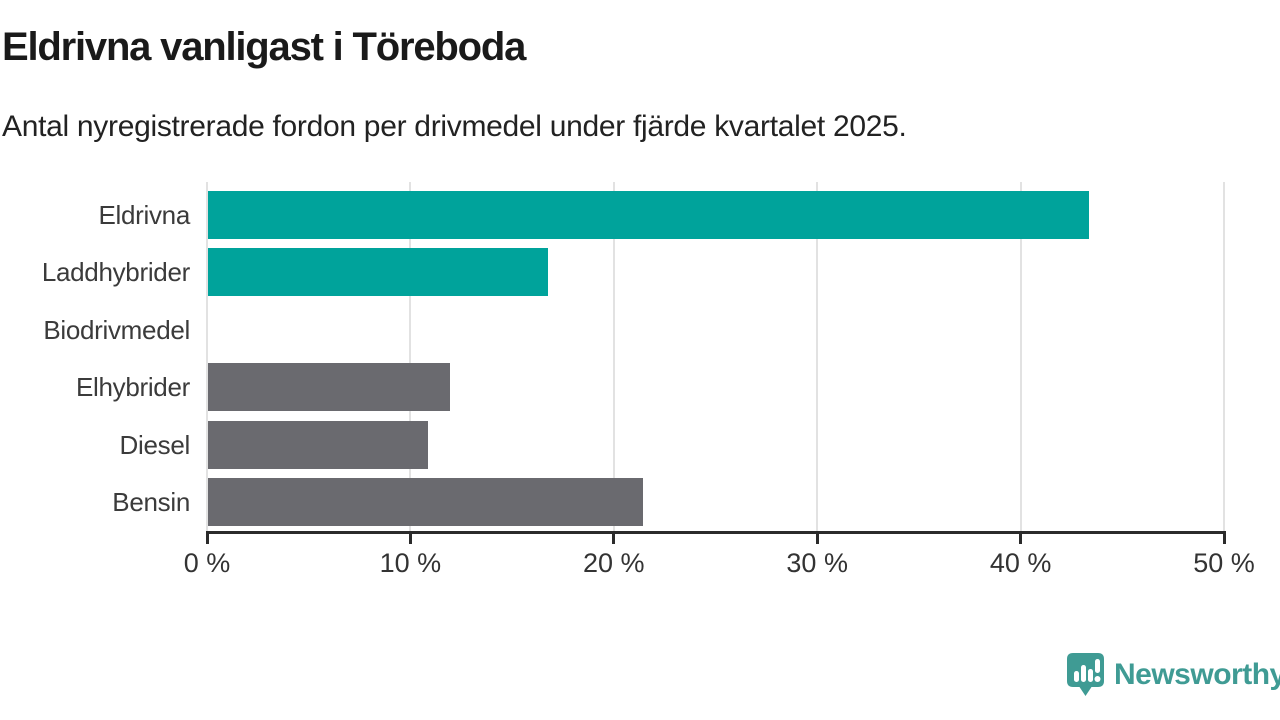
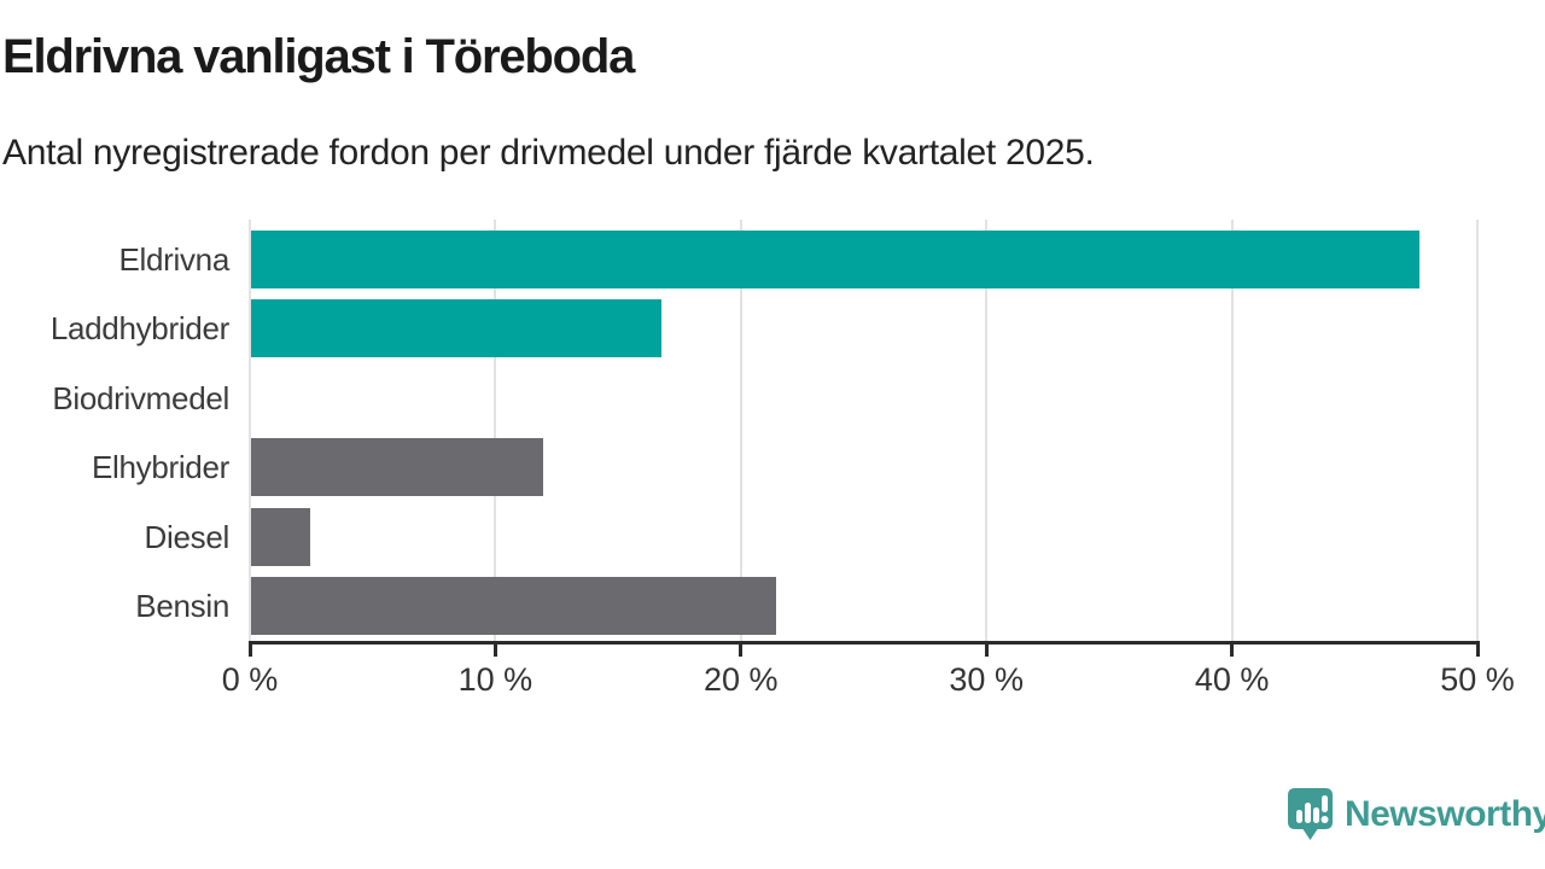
Eldrivna: 43.3% -> 47.6%
Diesel: 10.8% -> 2.4%
